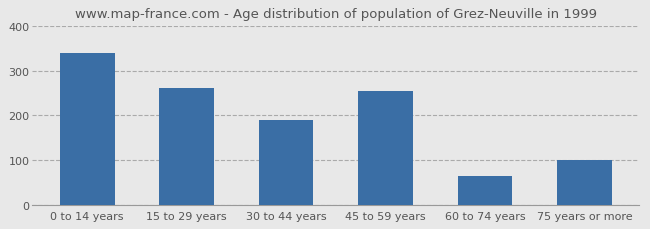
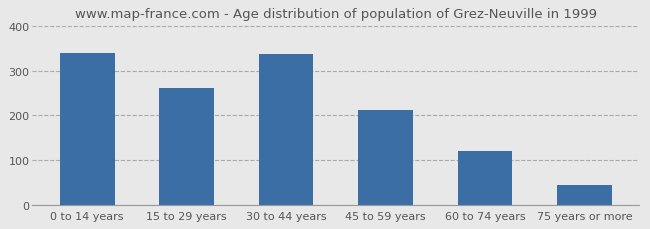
30 to 44 years: 190 -> 336
45 to 59 years: 255 -> 213
60 to 74 years: 65 -> 120
75 years or more: 100 -> 45
